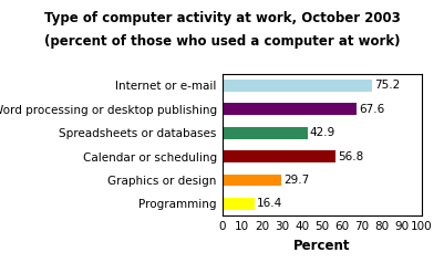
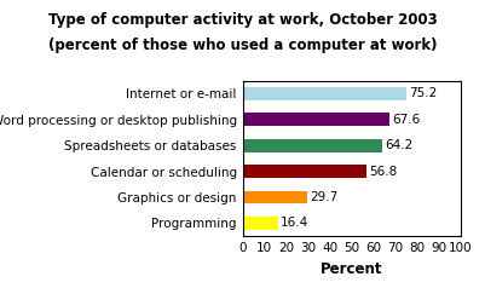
Spreadsheets or databases: 42.9 -> 64.2
